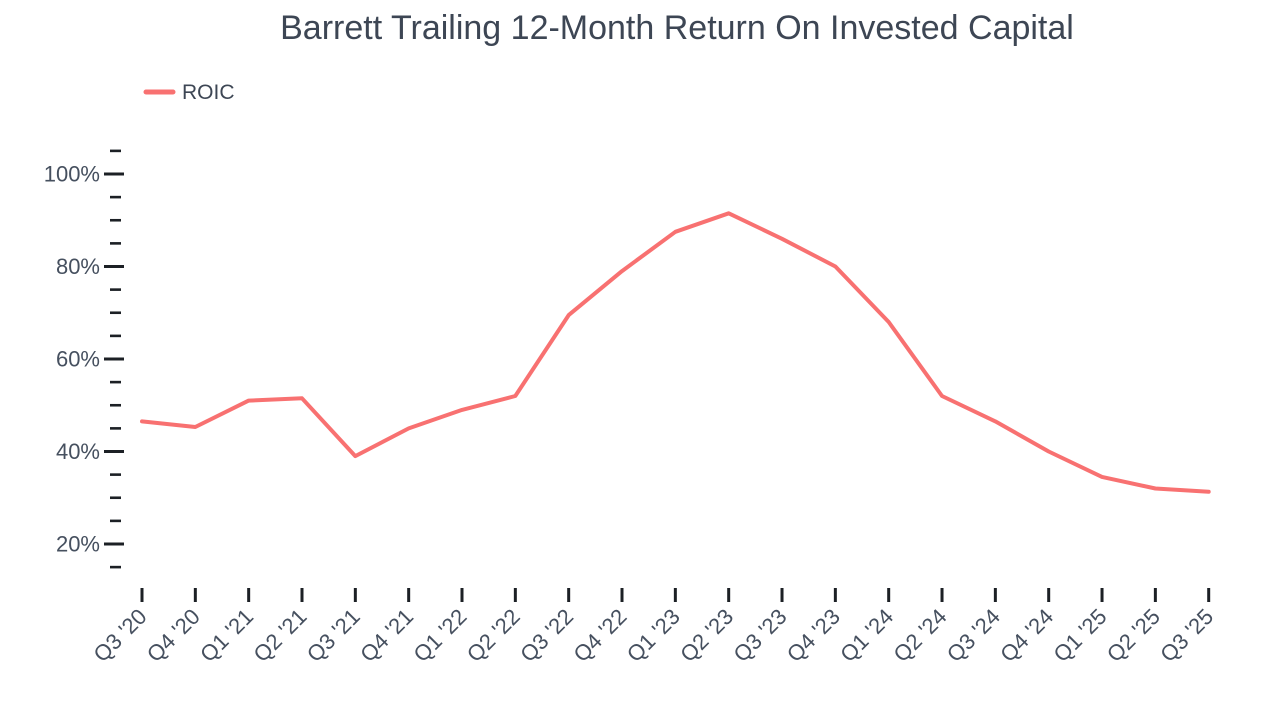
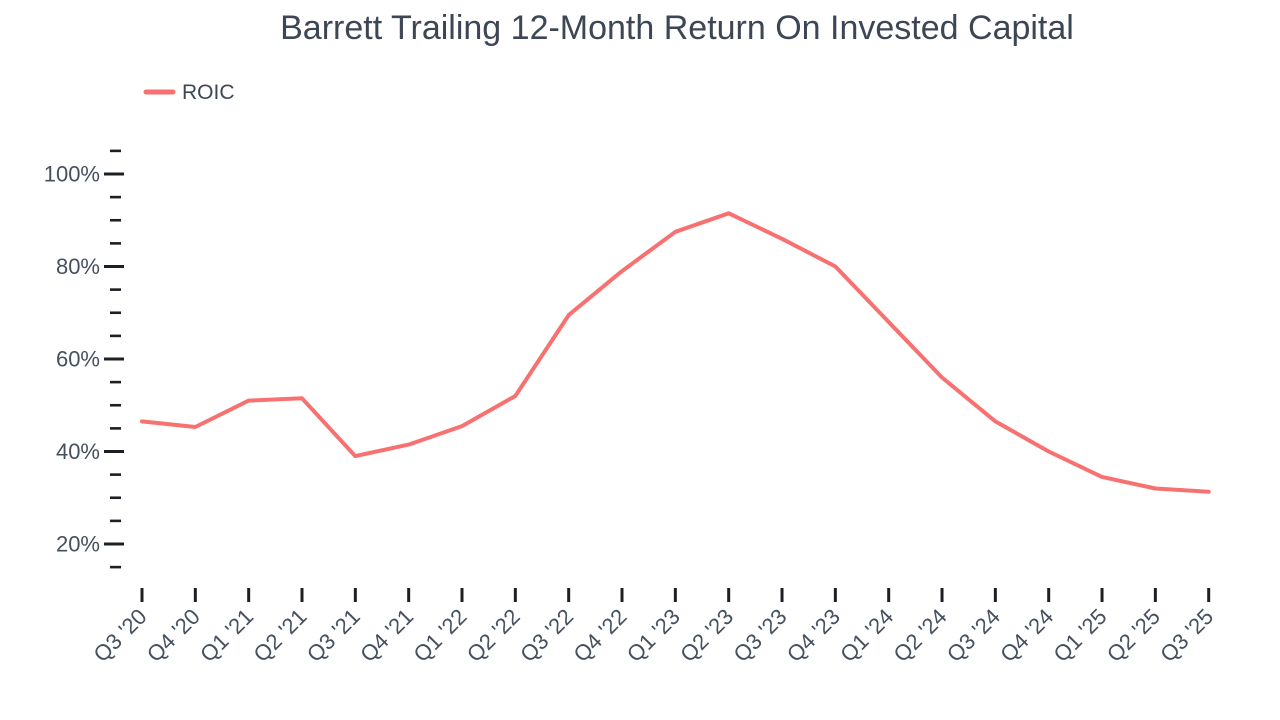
Q4 '21: 45% -> 42%
Q1 '22: 49% -> 46%
Q2 '24: 52% -> 56%
